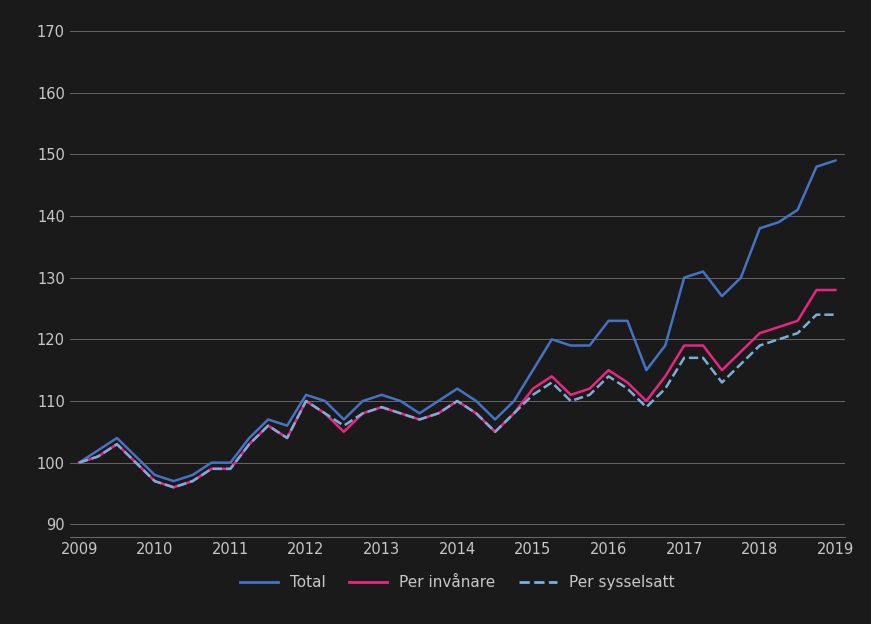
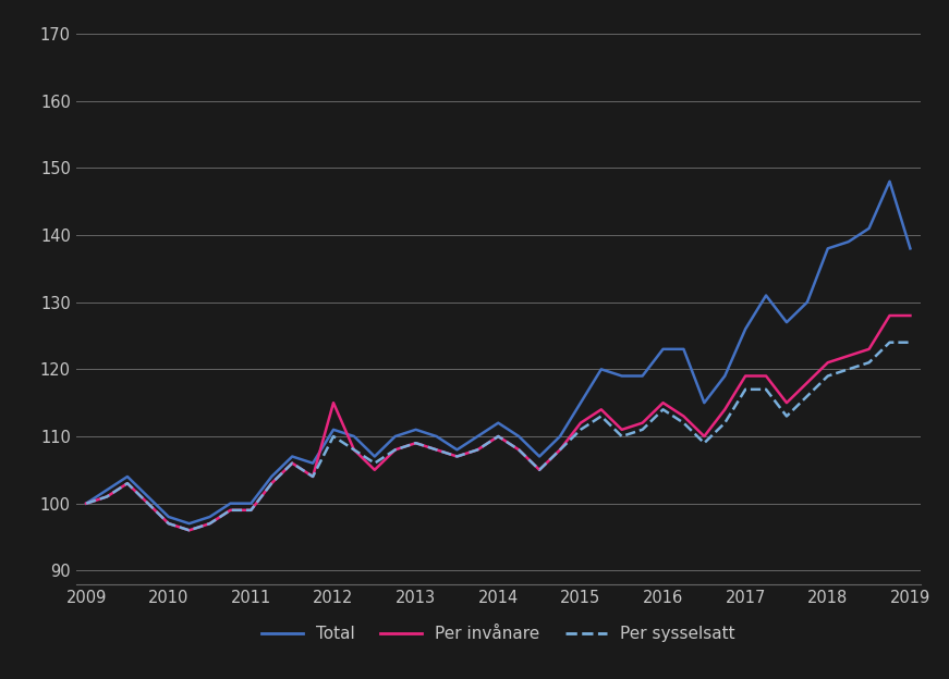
Per invånare/2012: 110 -> 115
Total/2017: 130 -> 126
Total/2019: 149 -> 138
